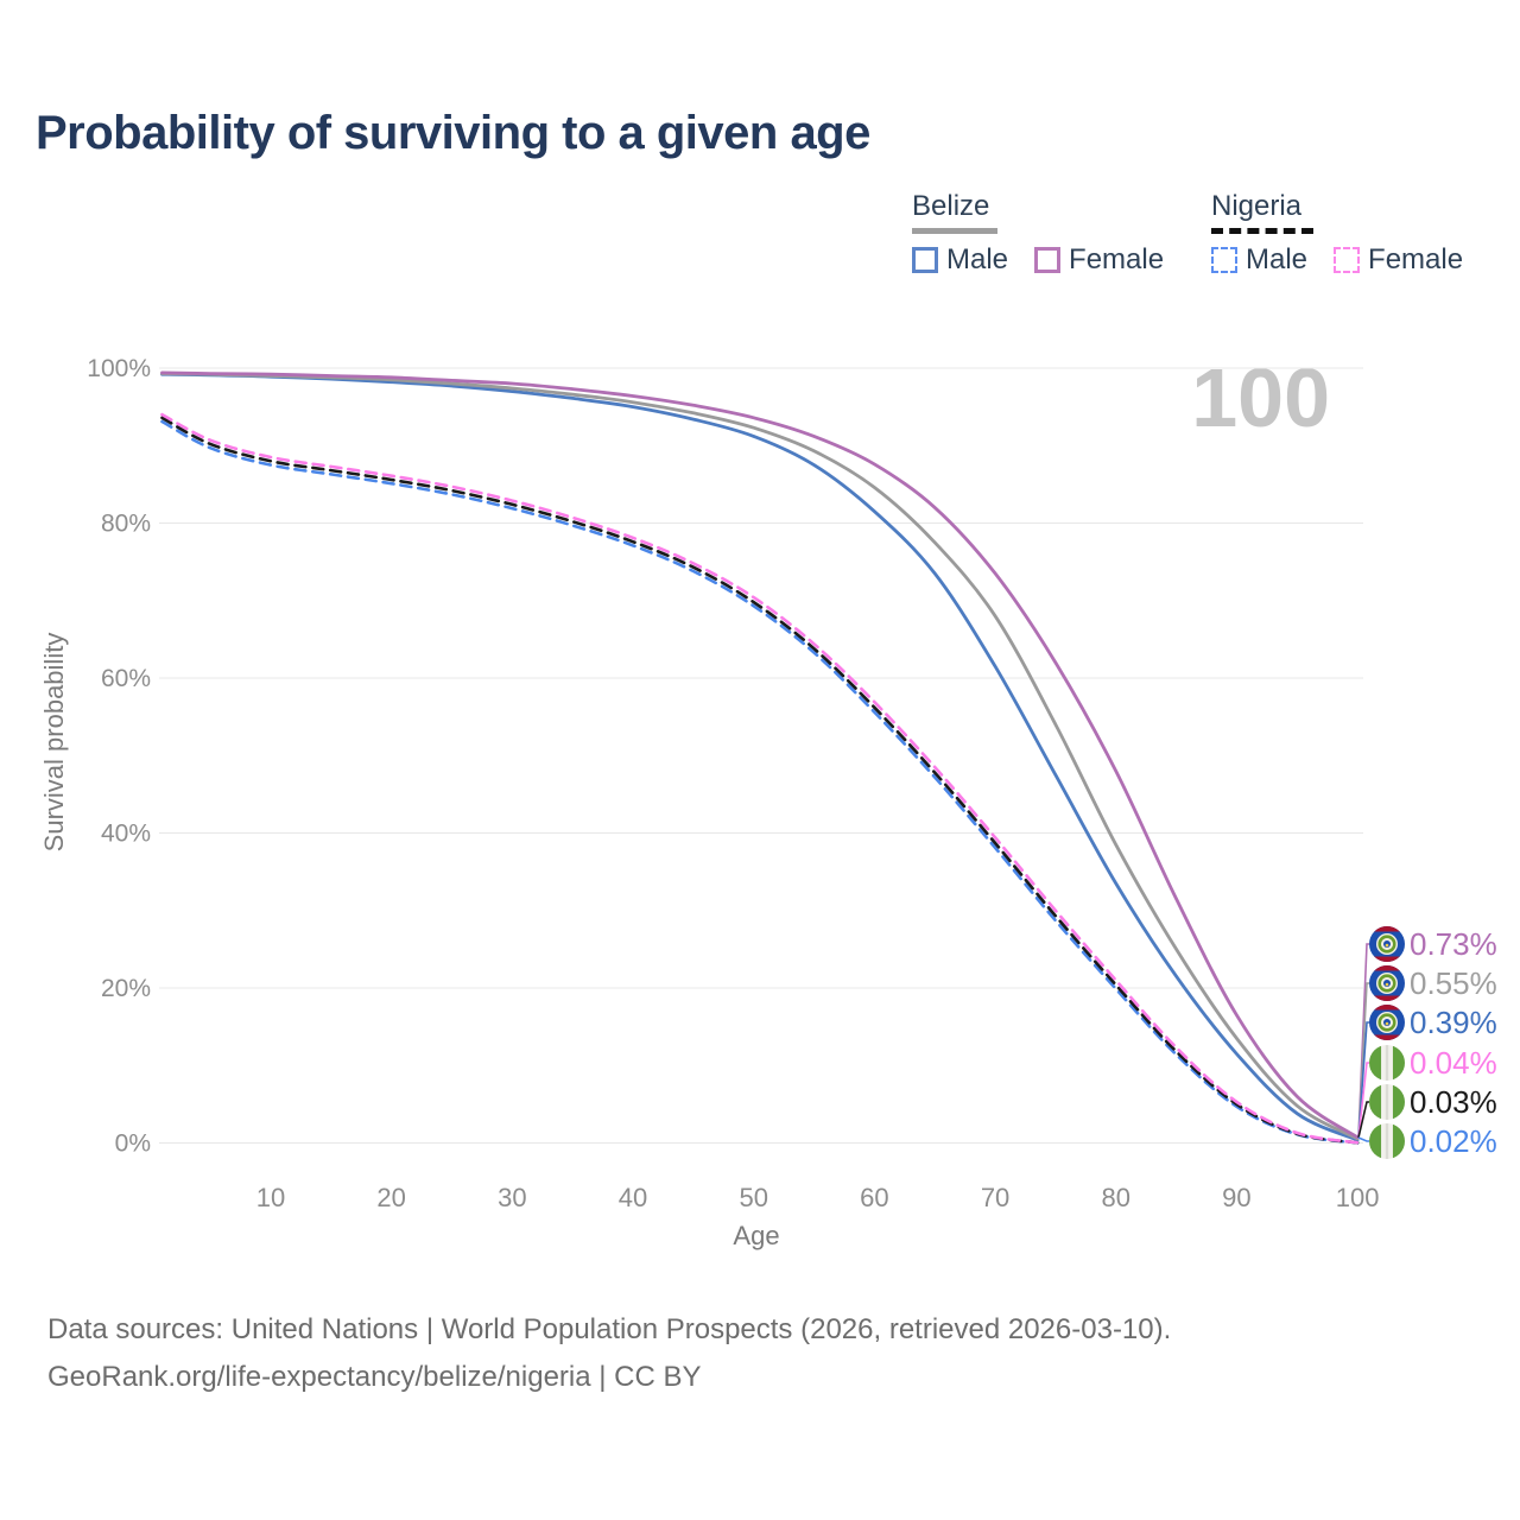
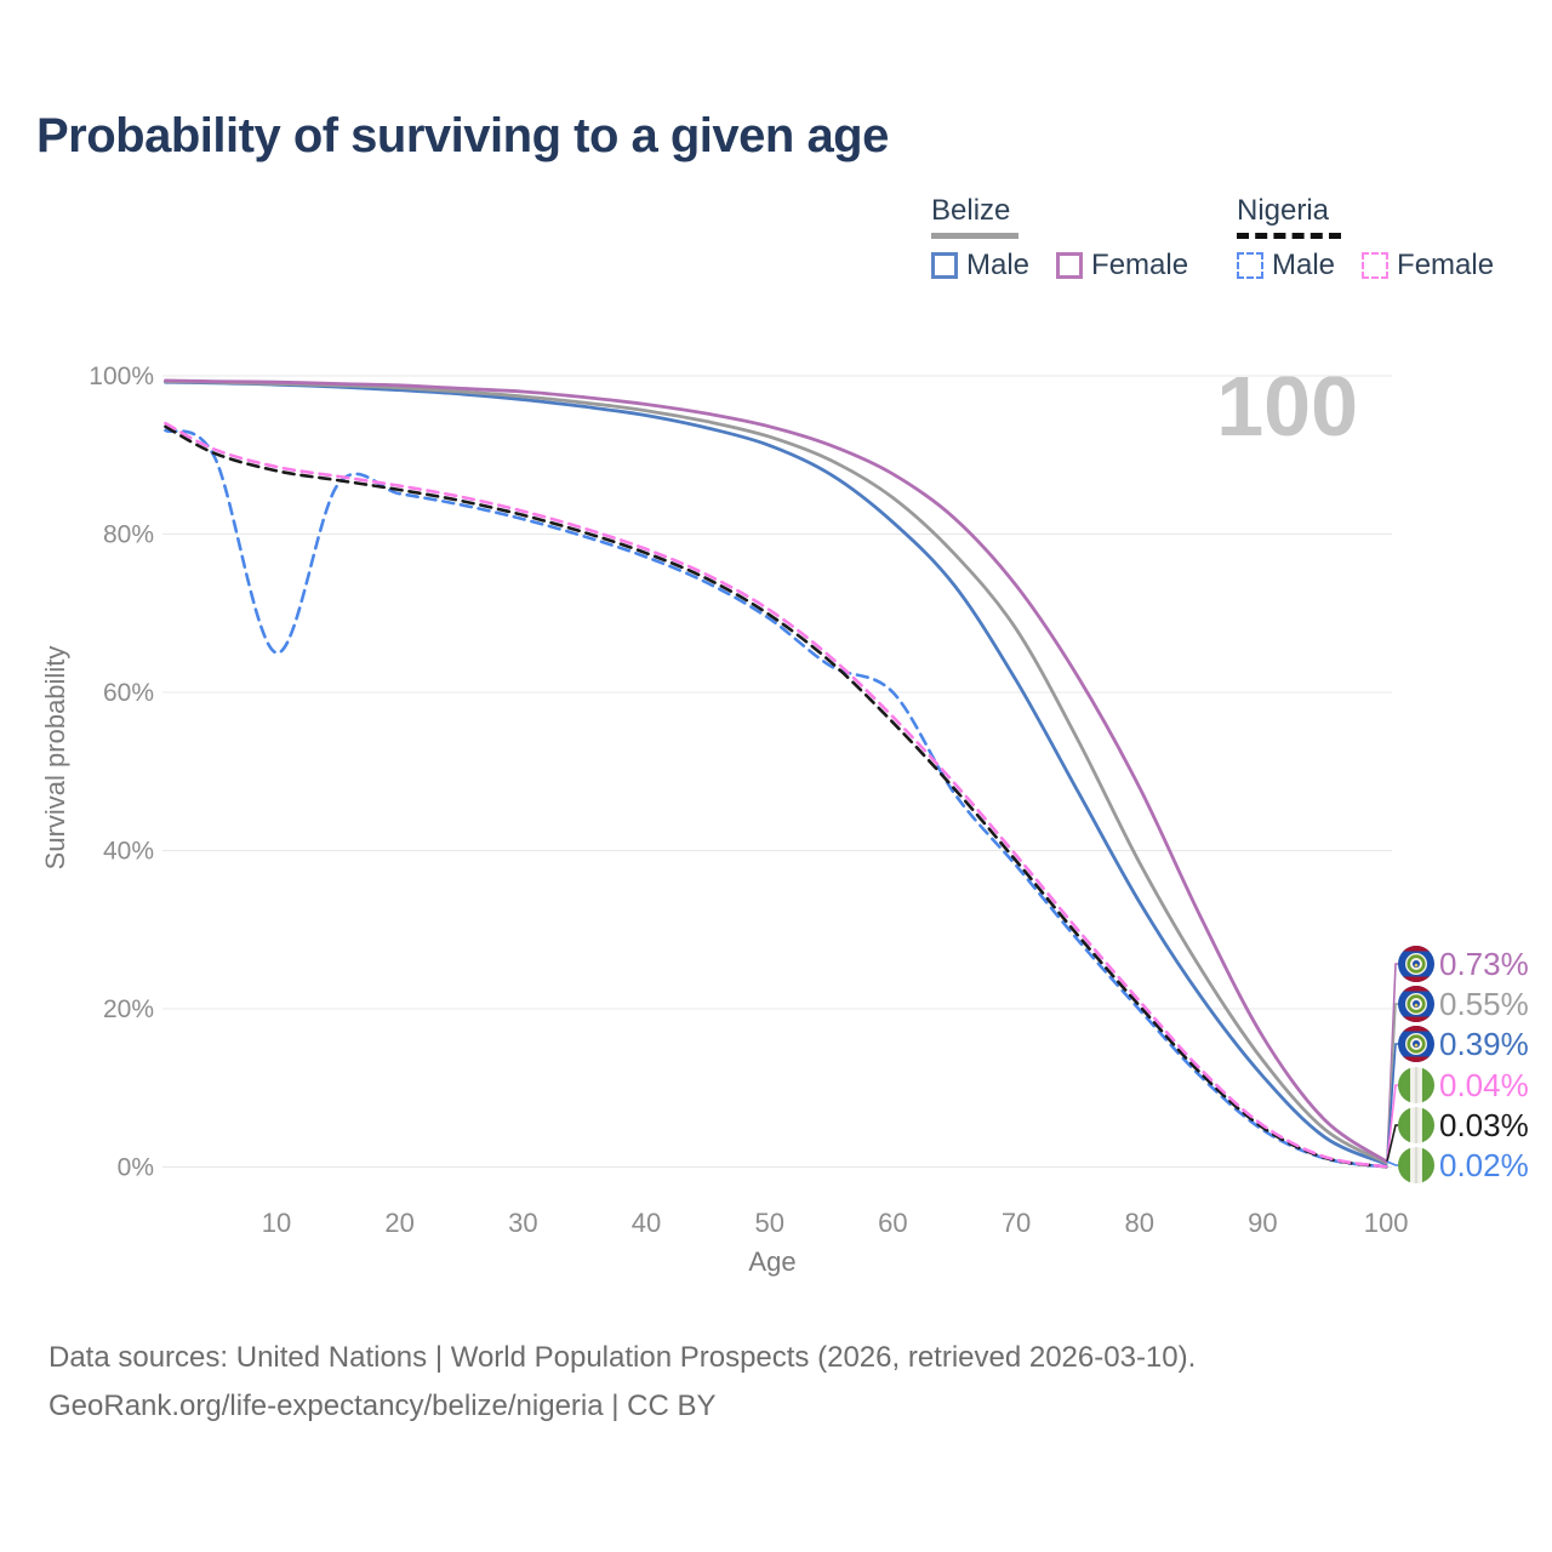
Nigeria Male/10: 88% -> 65%
Nigeria Male/60: 56% -> 60%
